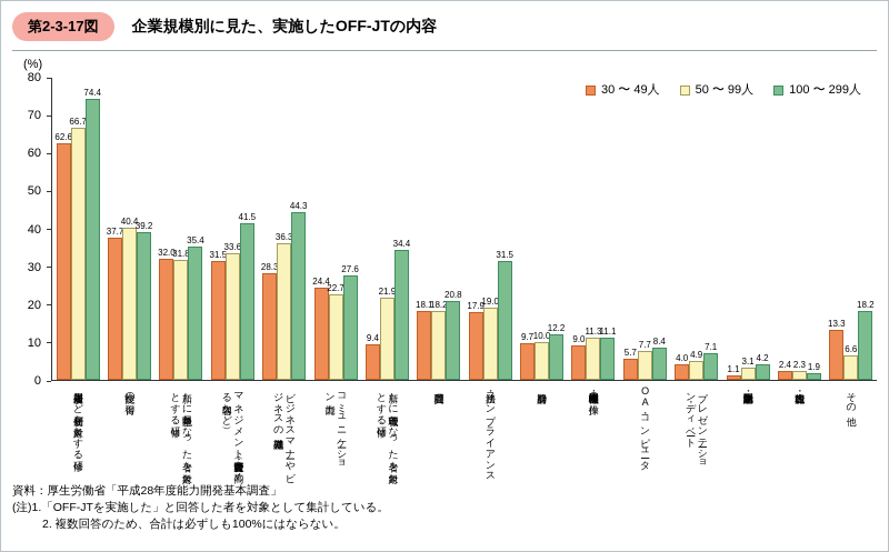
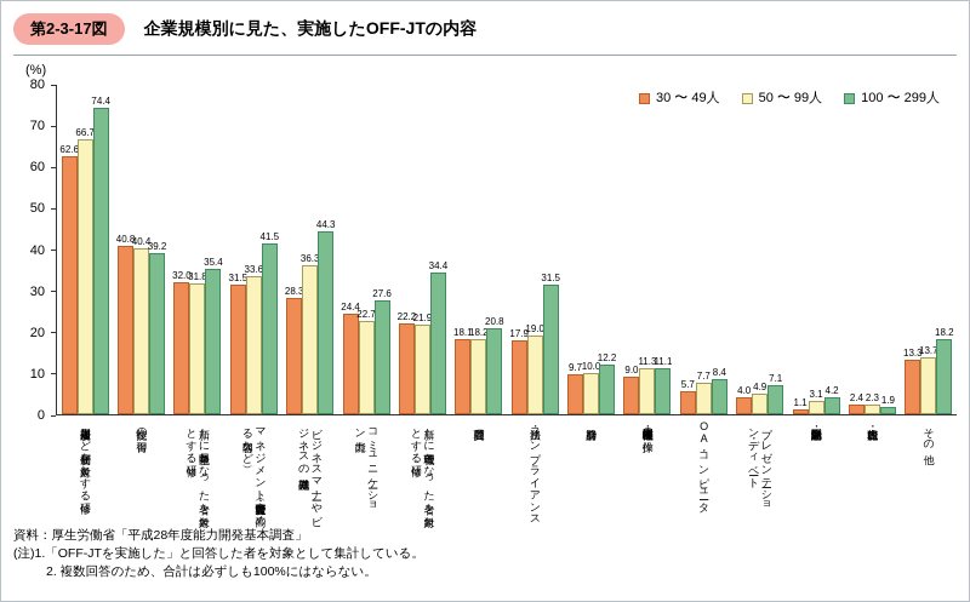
30 〜 49人/技能の習得: 37.7 -> 40.8
30 〜 49人/新たに管理職となった者を対象とする研修: 9.4 -> 22.2
50 〜 99人/その他: 6.6 -> 13.7
